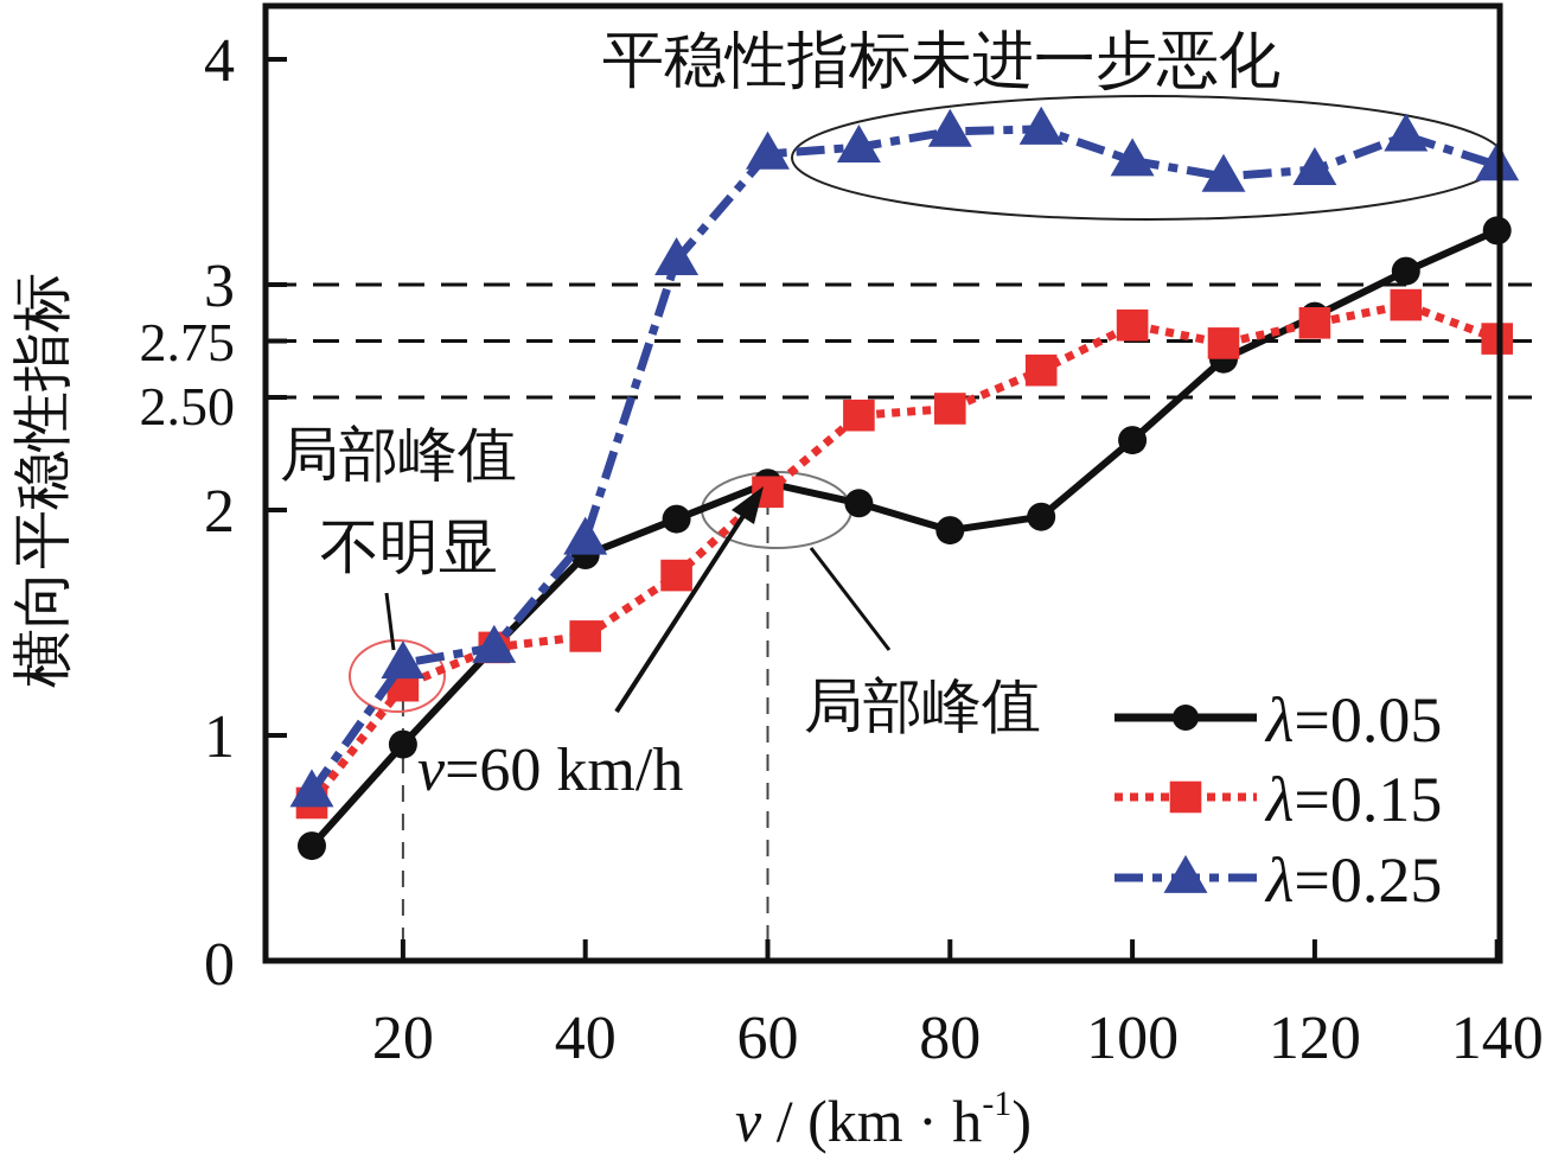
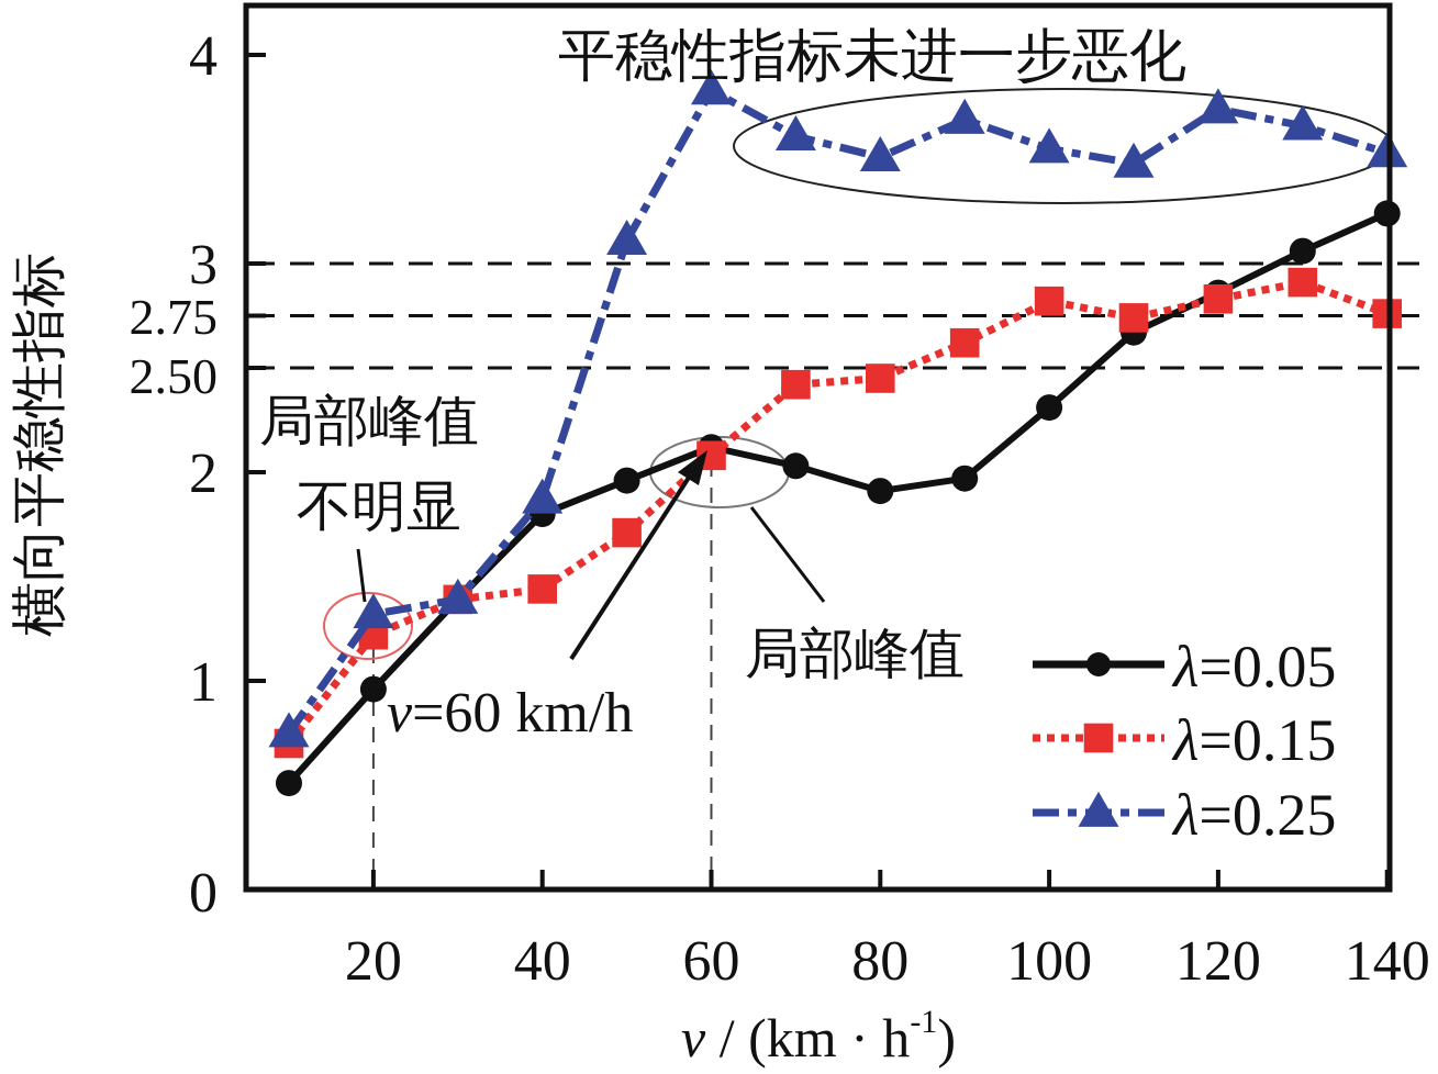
λ=0.25/60: 3.58 -> 3.83
λ=0.25/80: 3.68 -> 3.51
λ=0.25/120: 3.51 -> 3.74
